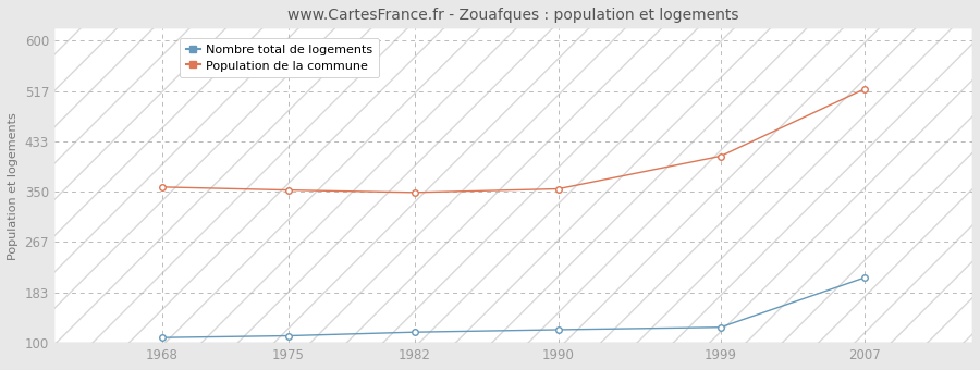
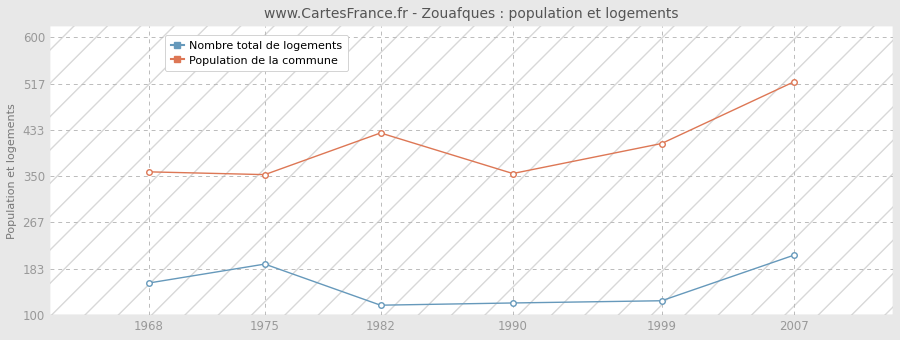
Nombre total de logements/1968: 109 -> 158
Nombre total de logements/1975: 112 -> 192
Population de la commune/1982: 349 -> 428
